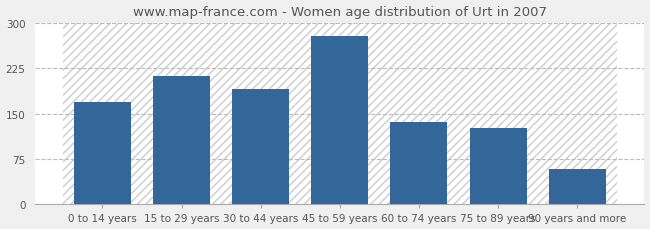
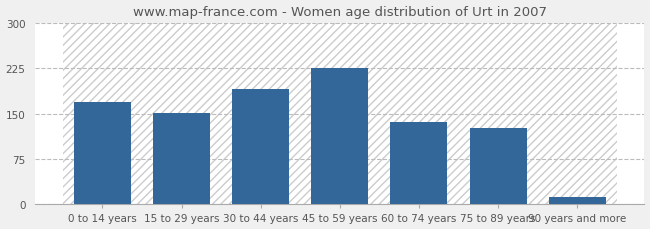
15 to 29 years: 212 -> 151
45 to 59 years: 278 -> 226
90 years and more: 58 -> 13
